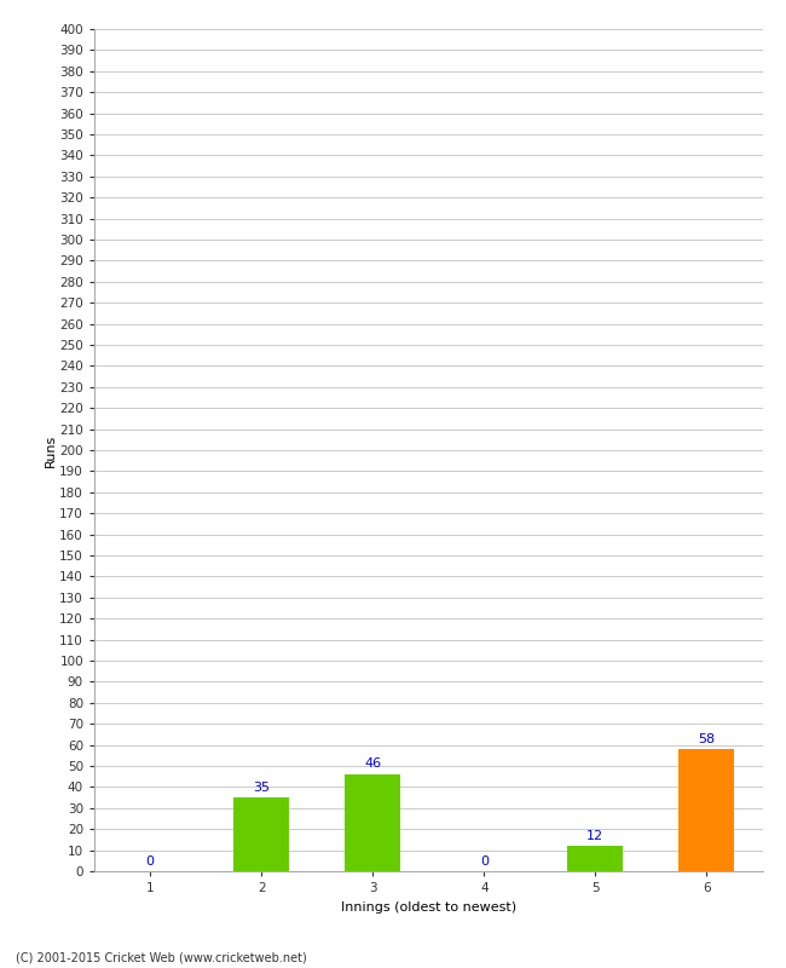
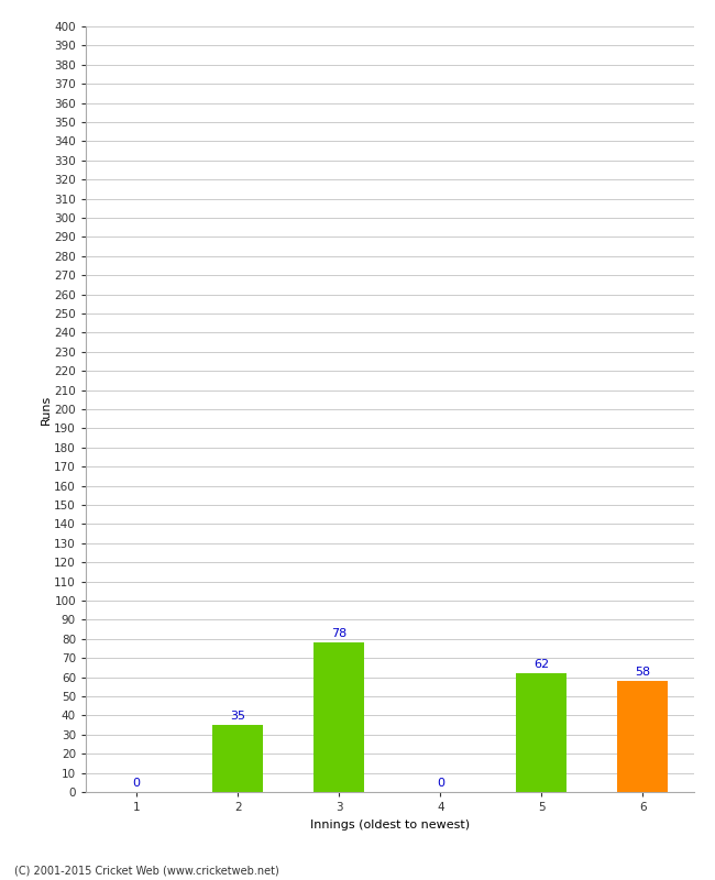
3: 46 -> 78
5: 12 -> 62
